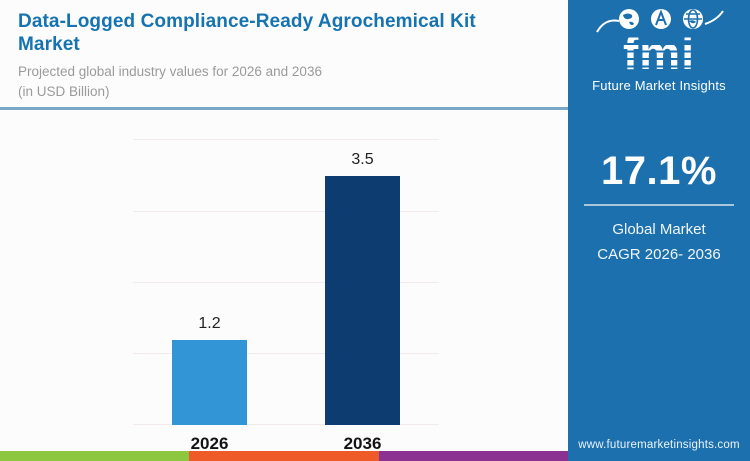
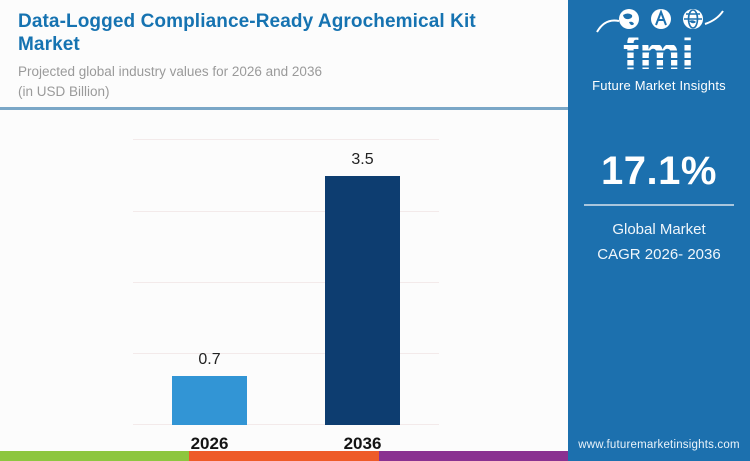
2026: 1.2 -> 0.7
